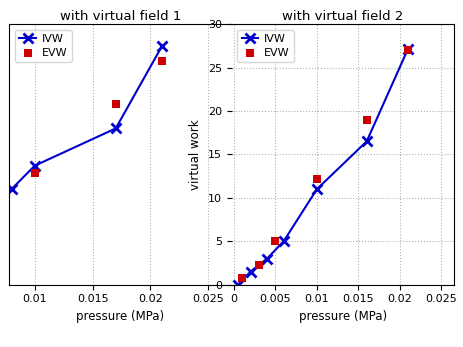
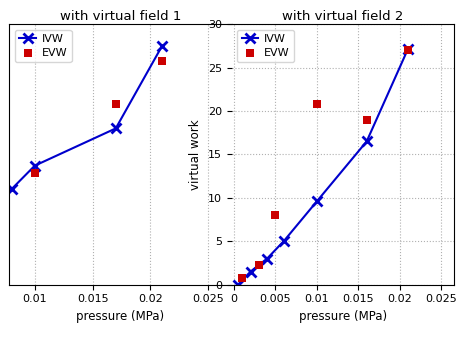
with virtual field 2/EVW/0.005: 5.0 -> 8.0
with virtual field 2/IVW/0.01: 11.0 -> 9.6
with virtual field 2/EVW/0.01: 12.2 -> 20.8
